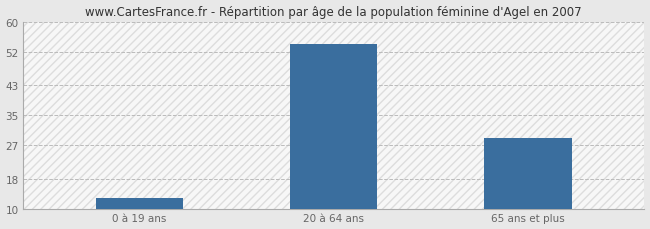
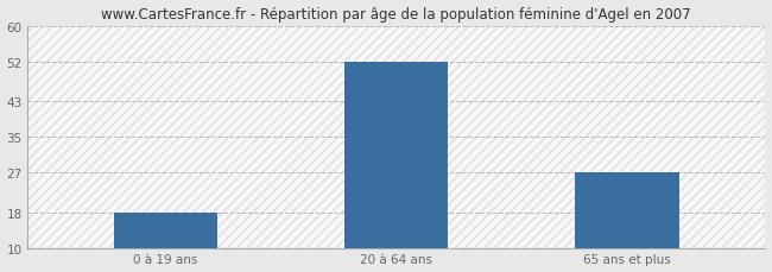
0 à 19 ans: 13 -> 18
20 à 64 ans: 54 -> 52
65 ans et plus: 29 -> 27
